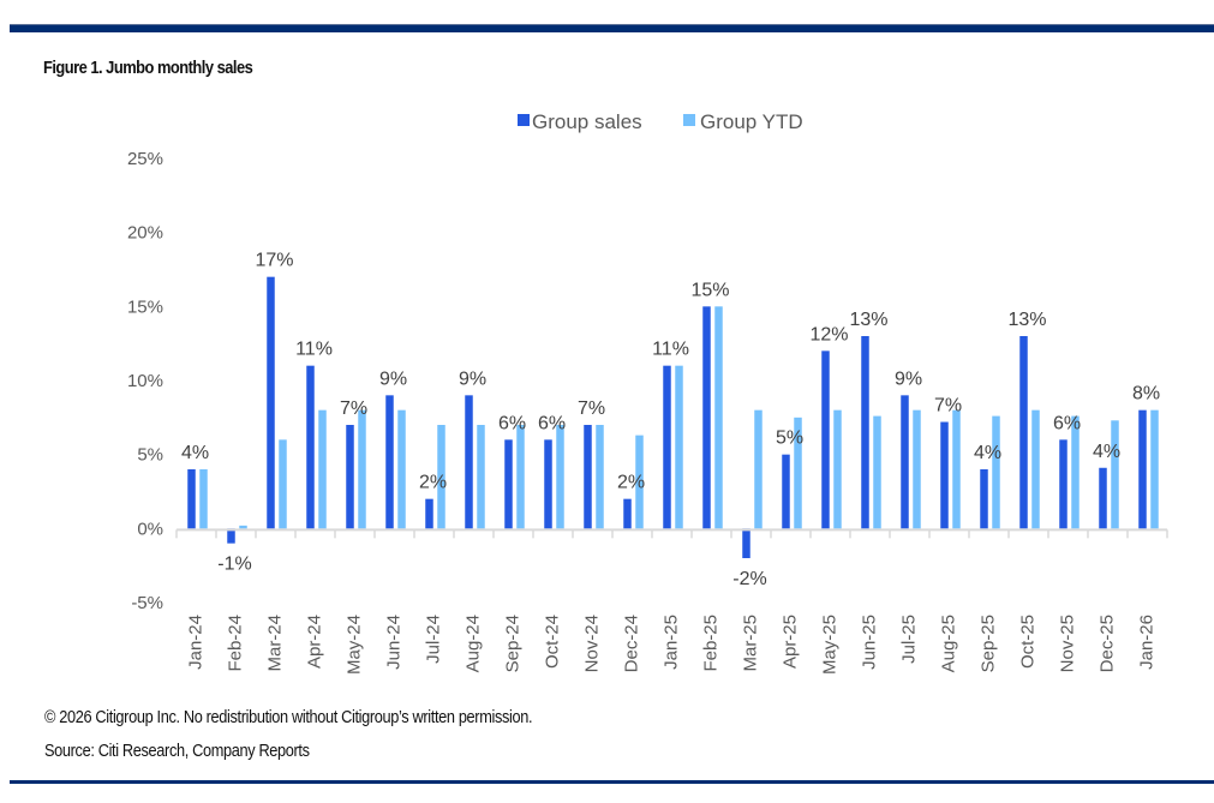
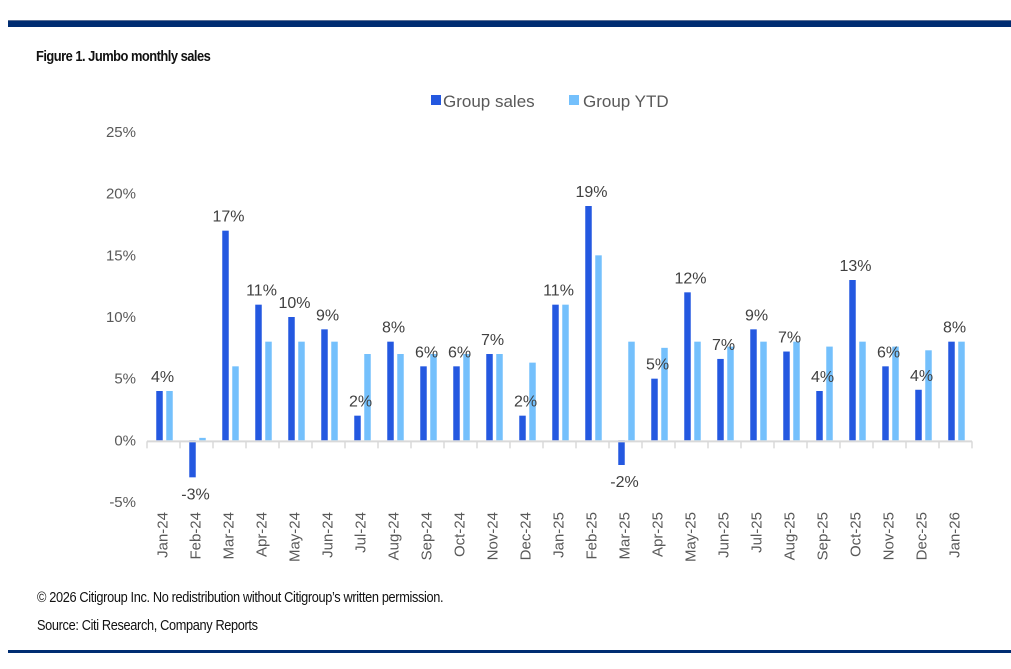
Group sales/Feb-24: -1% -> -3%
Group sales/May-24: 7% -> 10%
Group sales/Aug-24: 9% -> 8%
Group sales/Feb-25: 15% -> 19%
Group sales/Jun-25: 13% -> 7%
